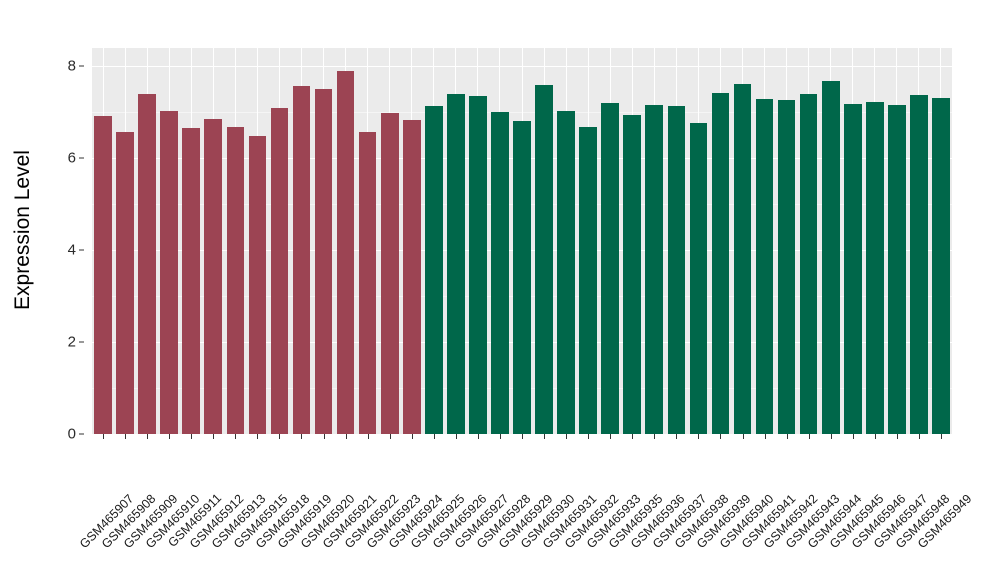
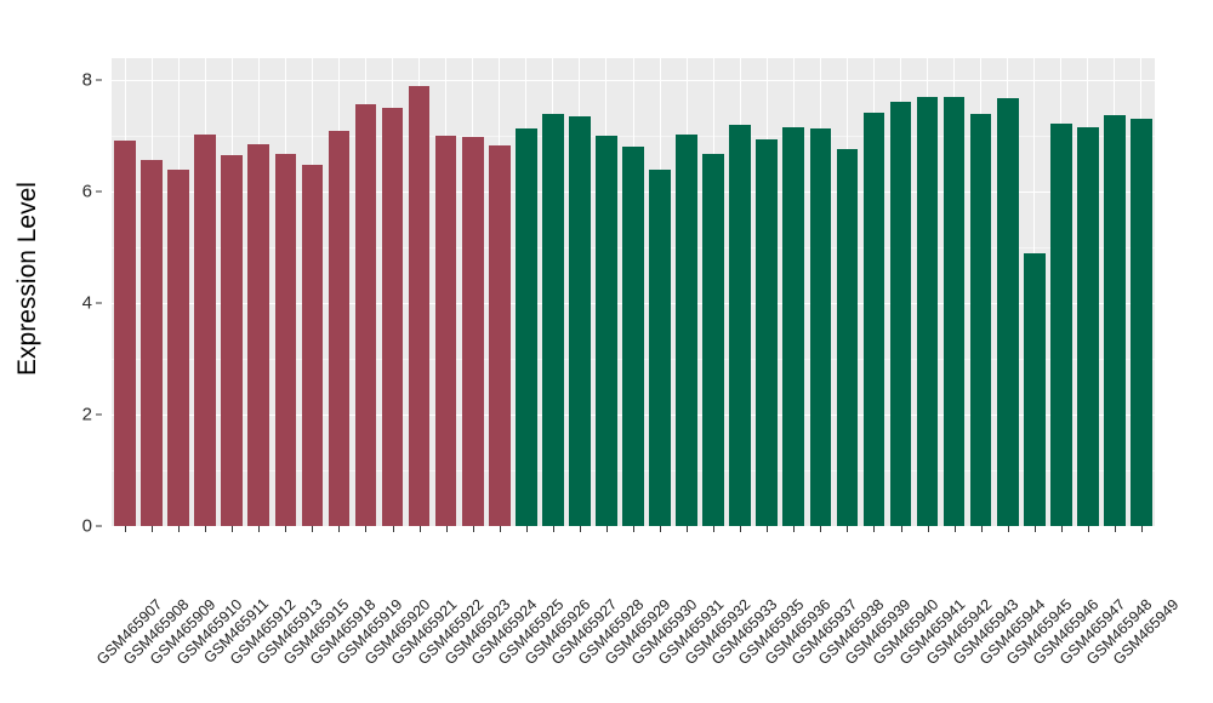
GSM465909: 7.4 -> 6.4
GSM465922: 6.6 -> 7.0
GSM465930: 7.6 -> 6.4
GSM465941: 7.3 -> 7.7
GSM465942: 7.3 -> 7.7
GSM465945: 7.2 -> 4.9
